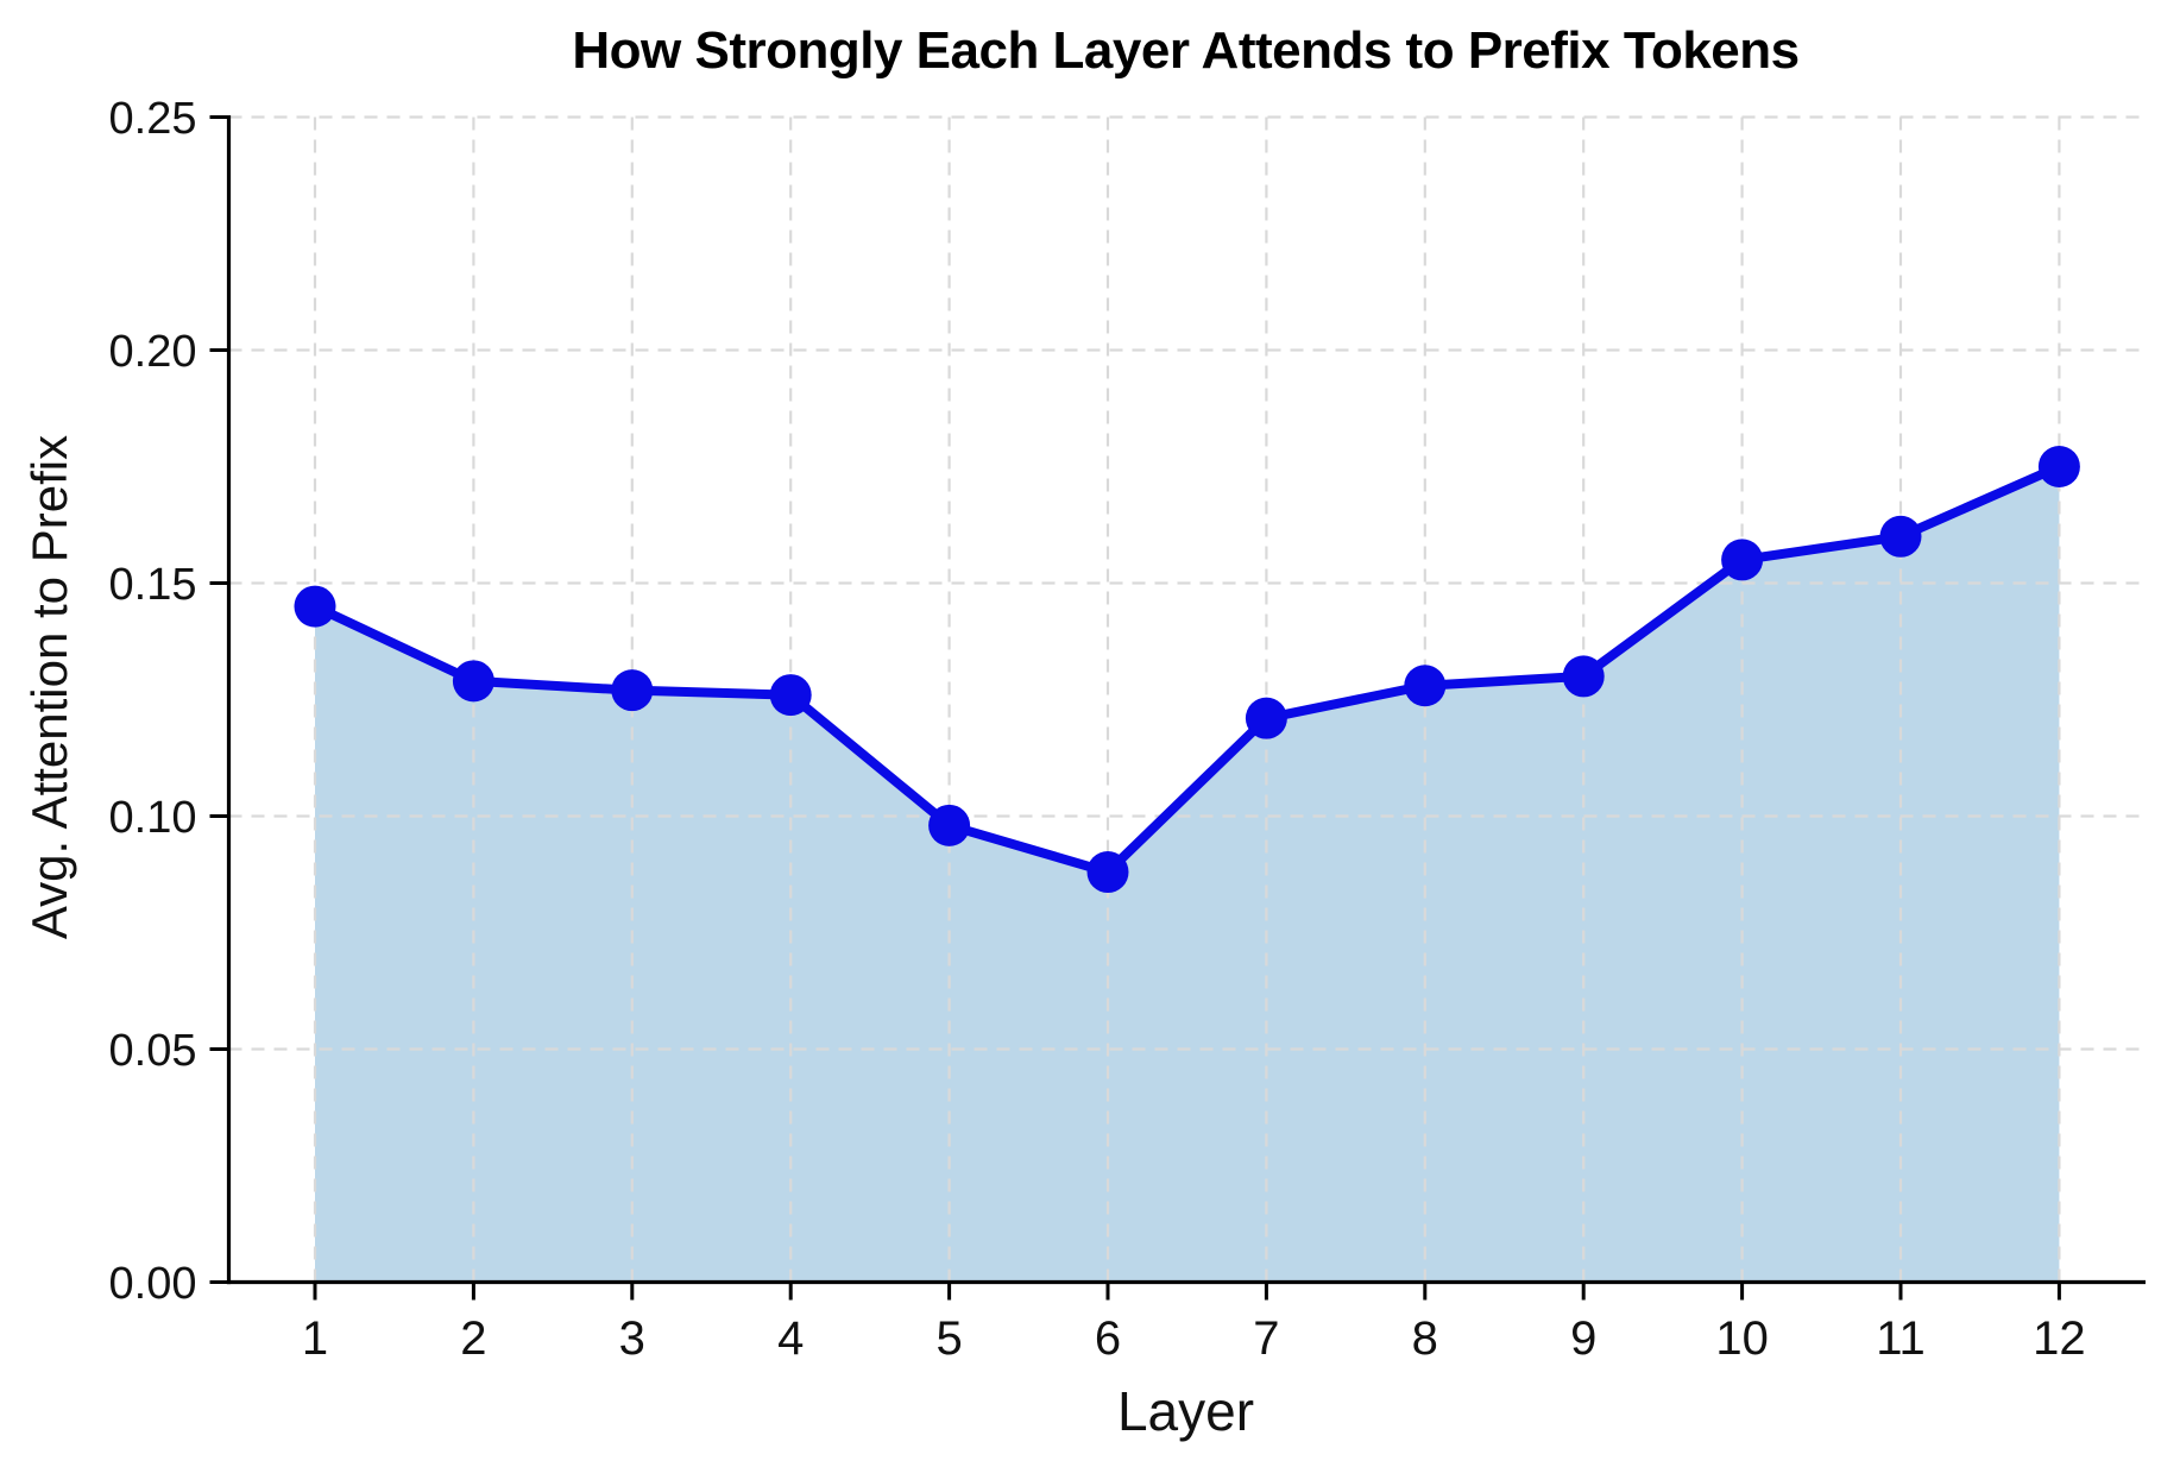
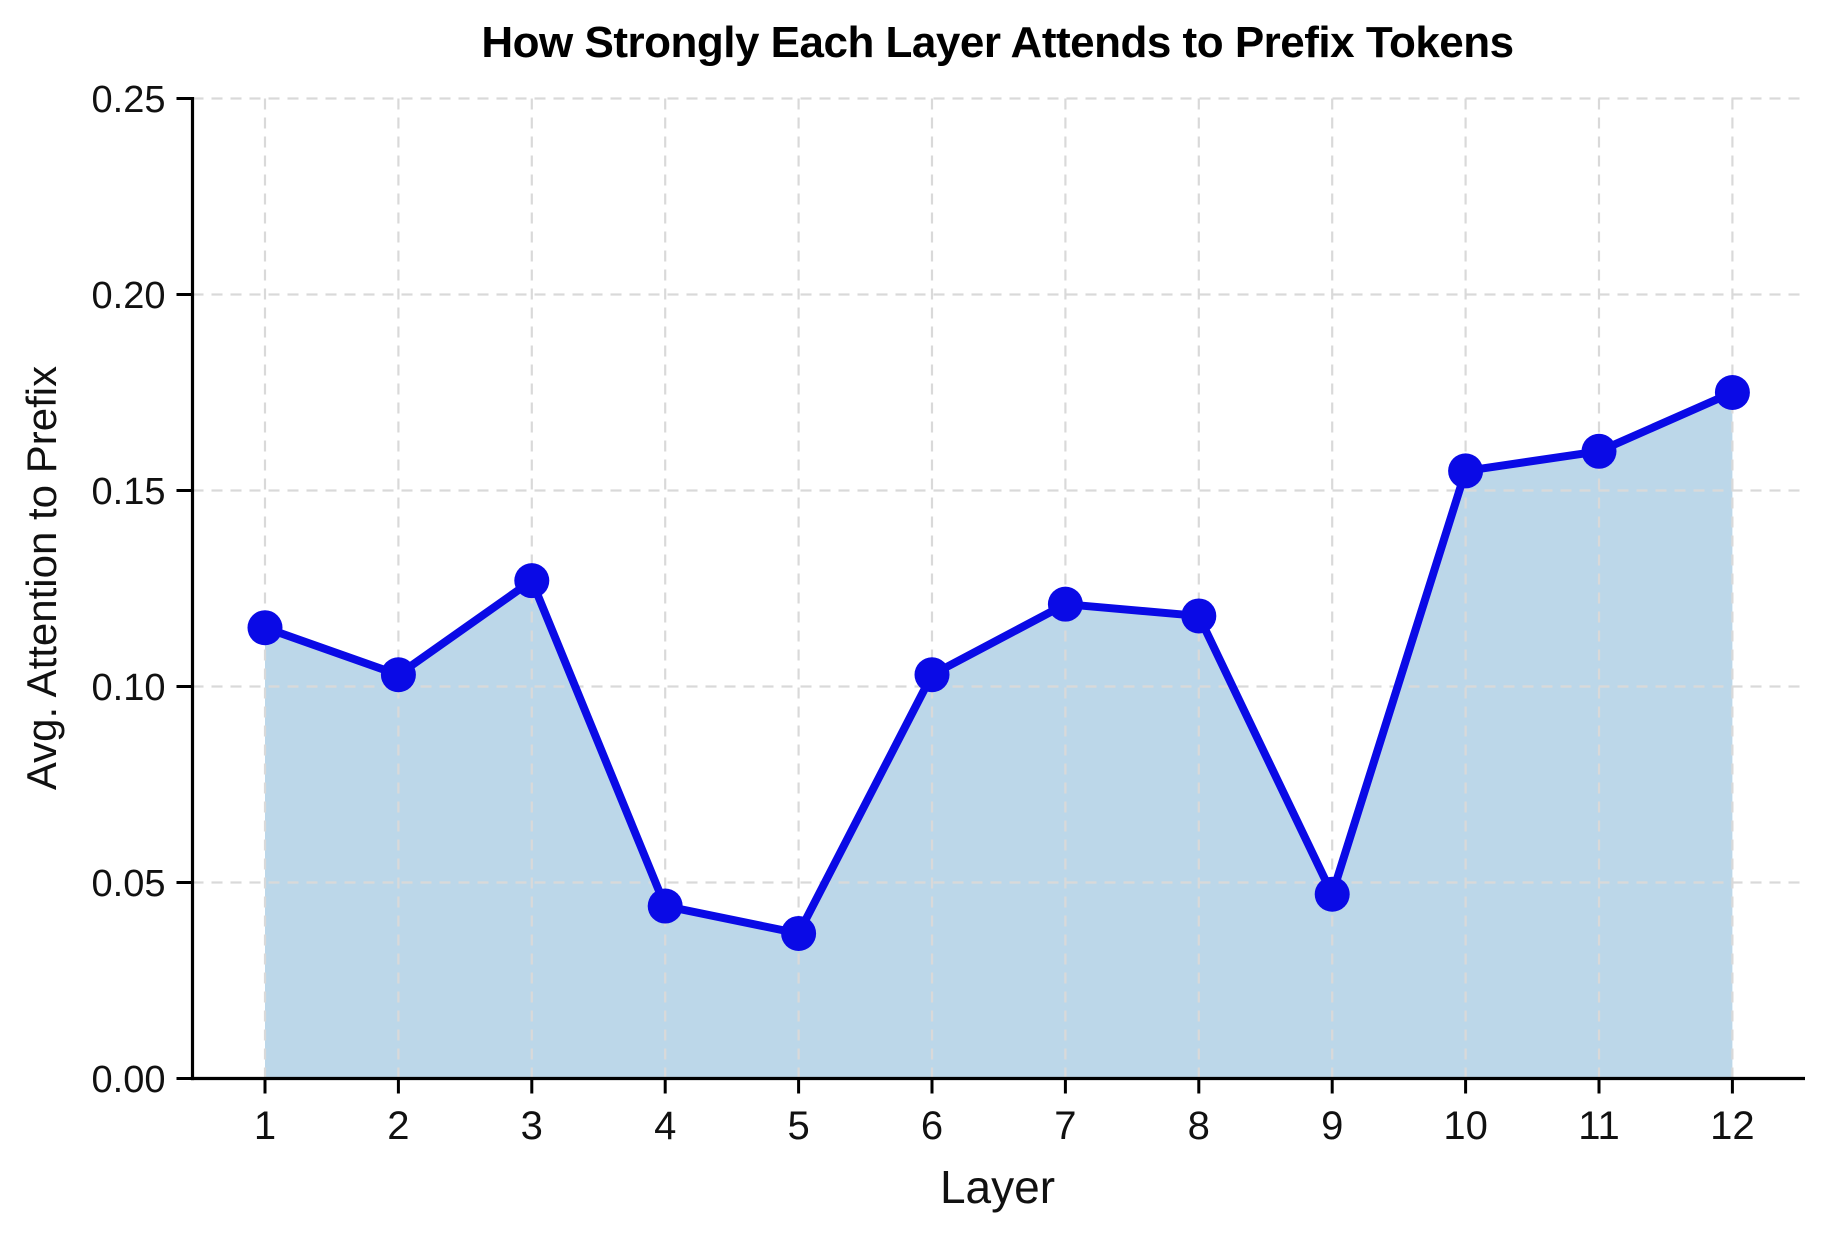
1: 0.145 -> 0.115
2: 0.129 -> 0.103
4: 0.126 -> 0.044
5: 0.098 -> 0.037
6: 0.088 -> 0.103
8: 0.128 -> 0.118
9: 0.130 -> 0.047
